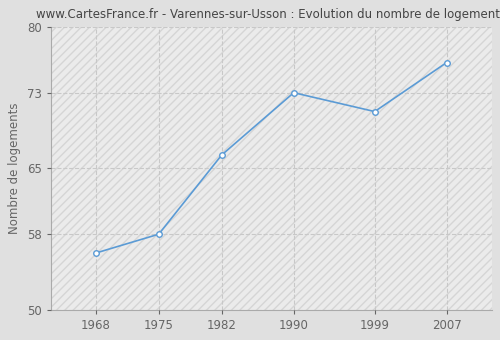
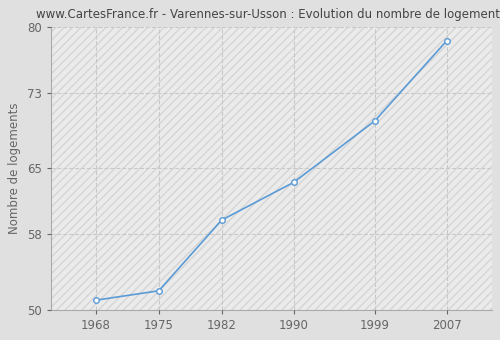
1968: 56.0 -> 51.0
1975: 58.0 -> 52.0
1982: 66.4 -> 59.5
1990: 73.0 -> 63.5
1999: 71.0 -> 70.0
2007: 76.2 -> 78.5
